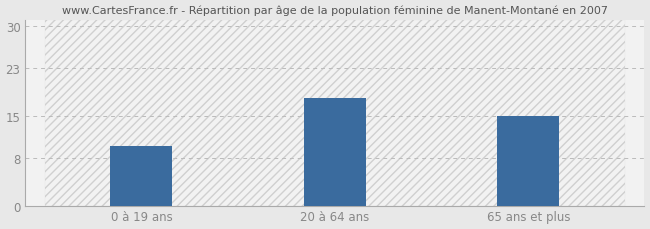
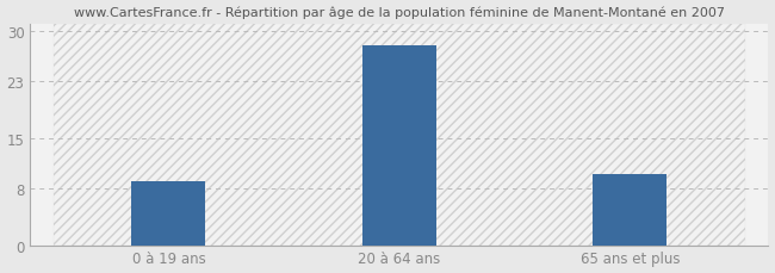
0 à 19 ans: 10 -> 9
20 à 64 ans: 18 -> 28
65 ans et plus: 15 -> 10
